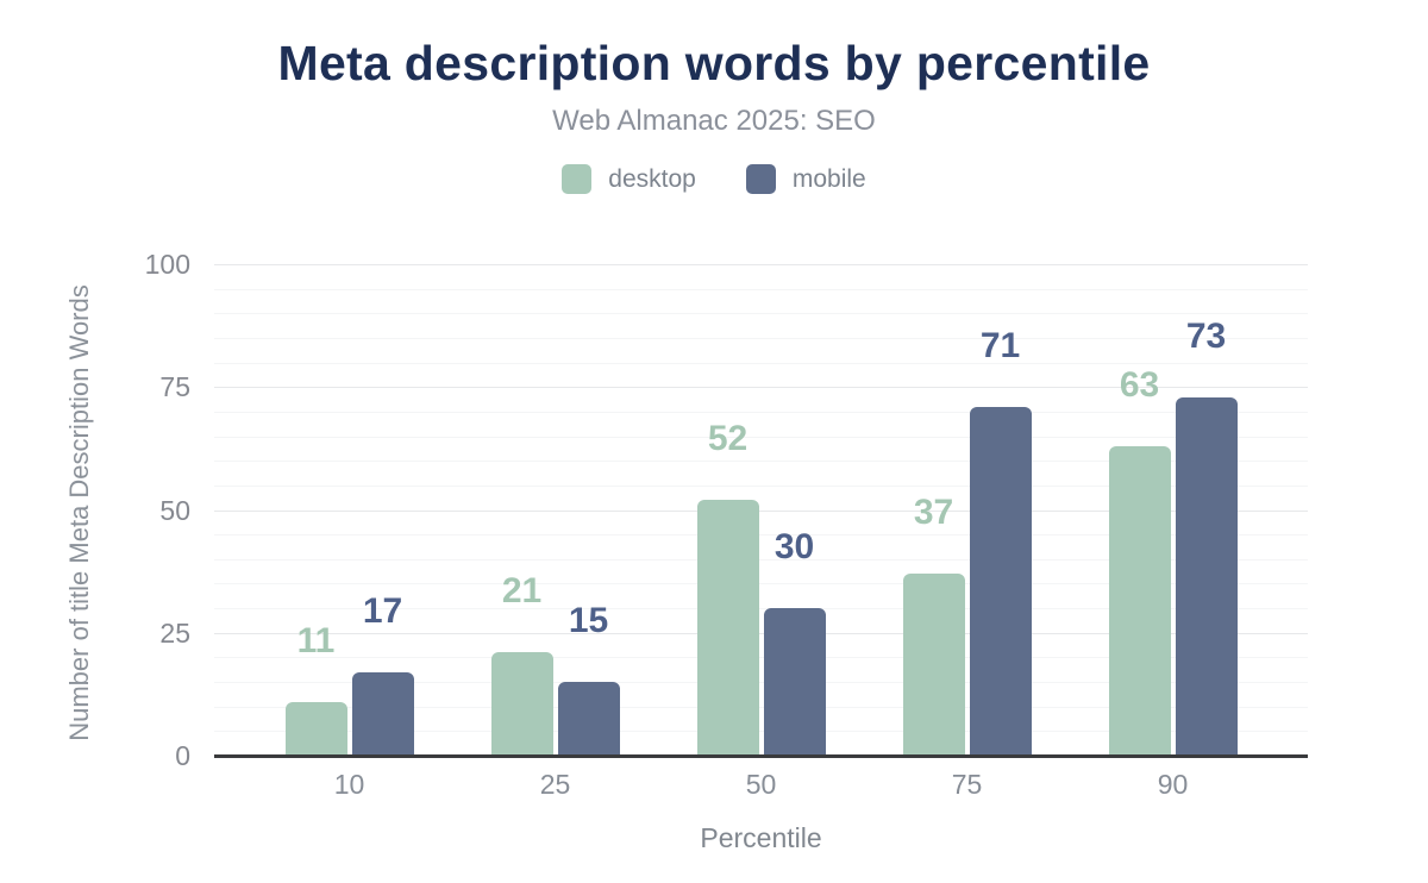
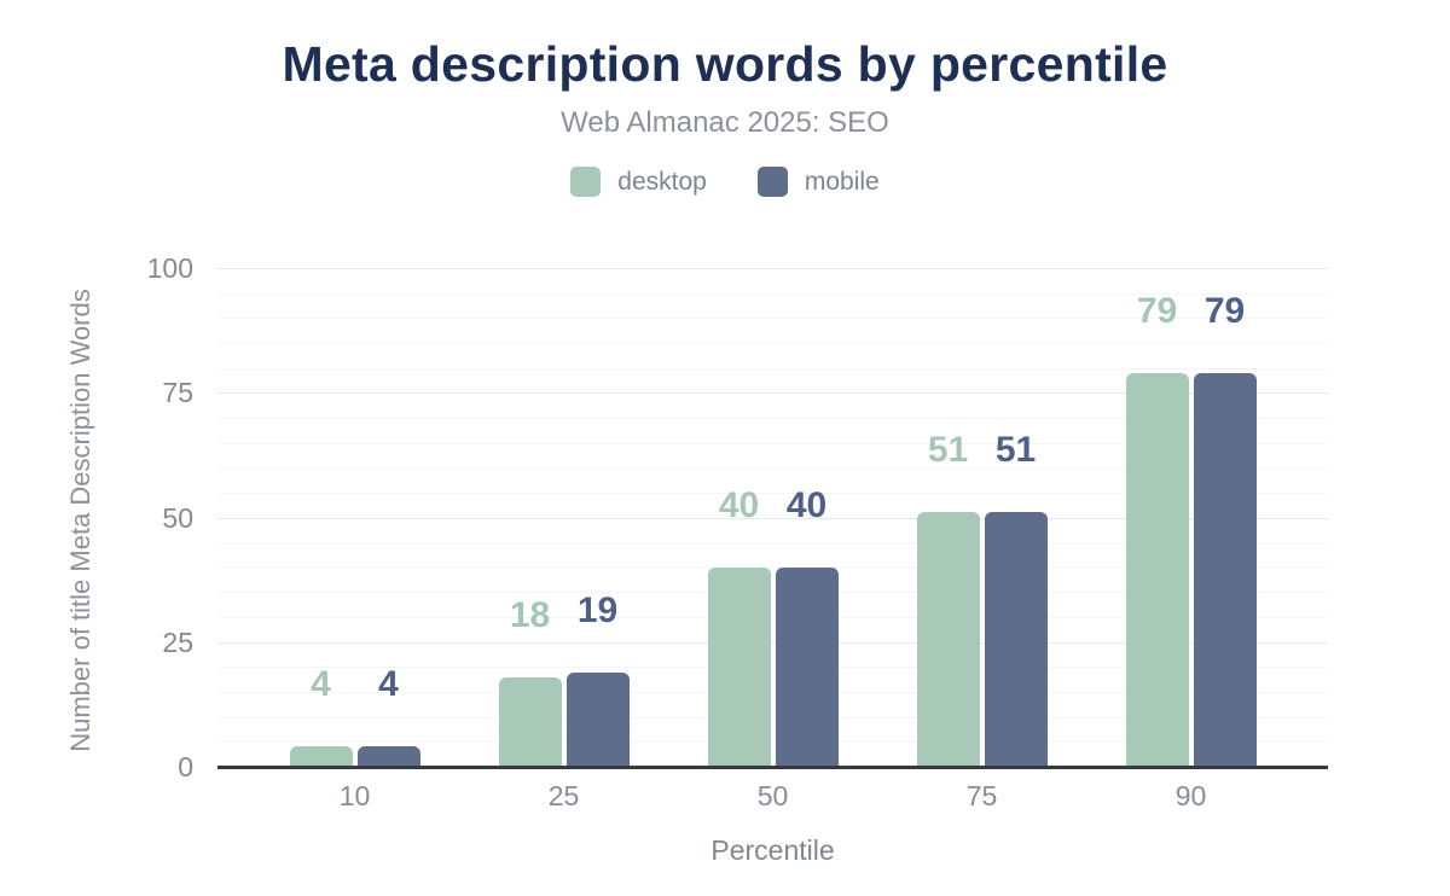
desktop/10: 11 -> 4
mobile/10: 17 -> 4
desktop/25: 21 -> 18
mobile/25: 15 -> 19
desktop/50: 52 -> 40
mobile/50: 30 -> 40
desktop/75: 37 -> 51
mobile/75: 71 -> 51
desktop/90: 63 -> 79
mobile/90: 73 -> 79
